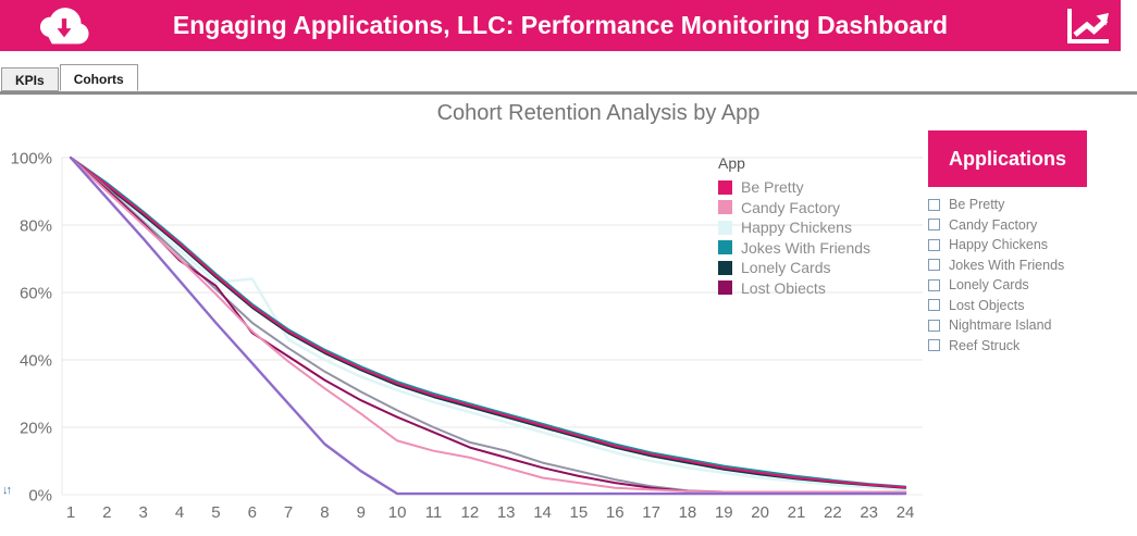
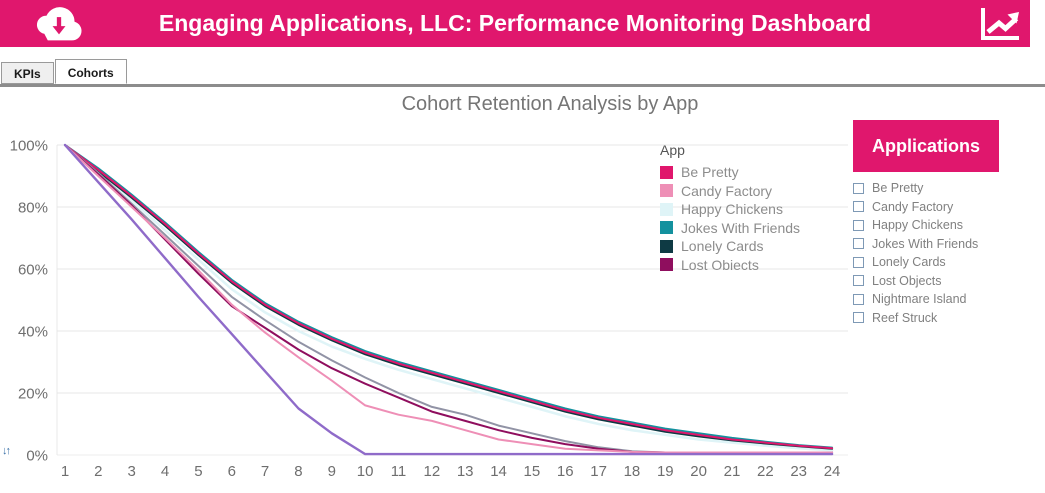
Lost Obiects/5: 62% -> 58%
Happy Chickens/6: 64% -> 54%
